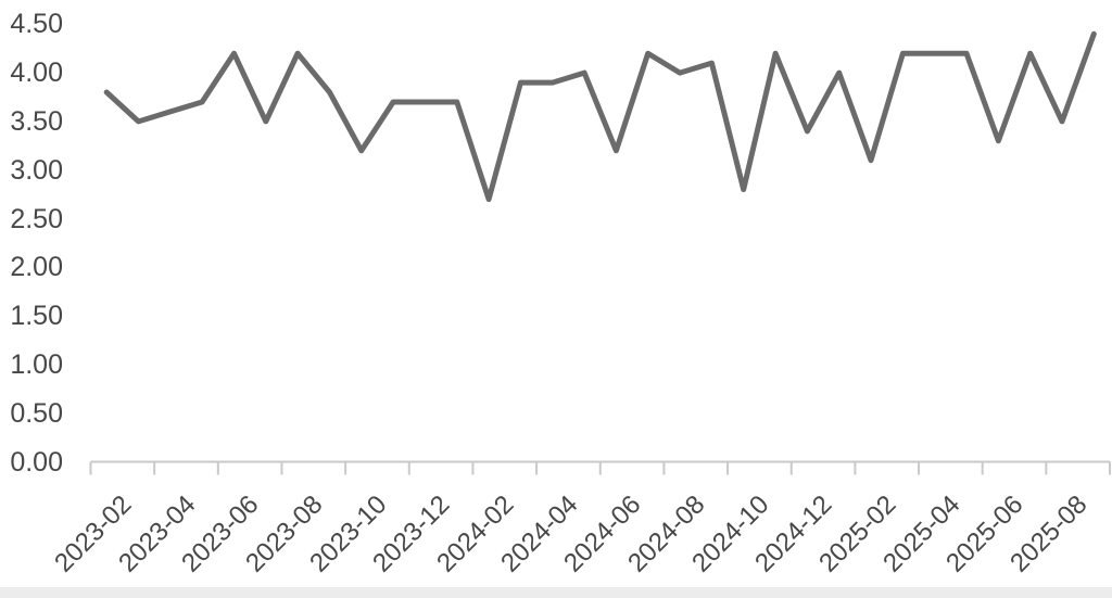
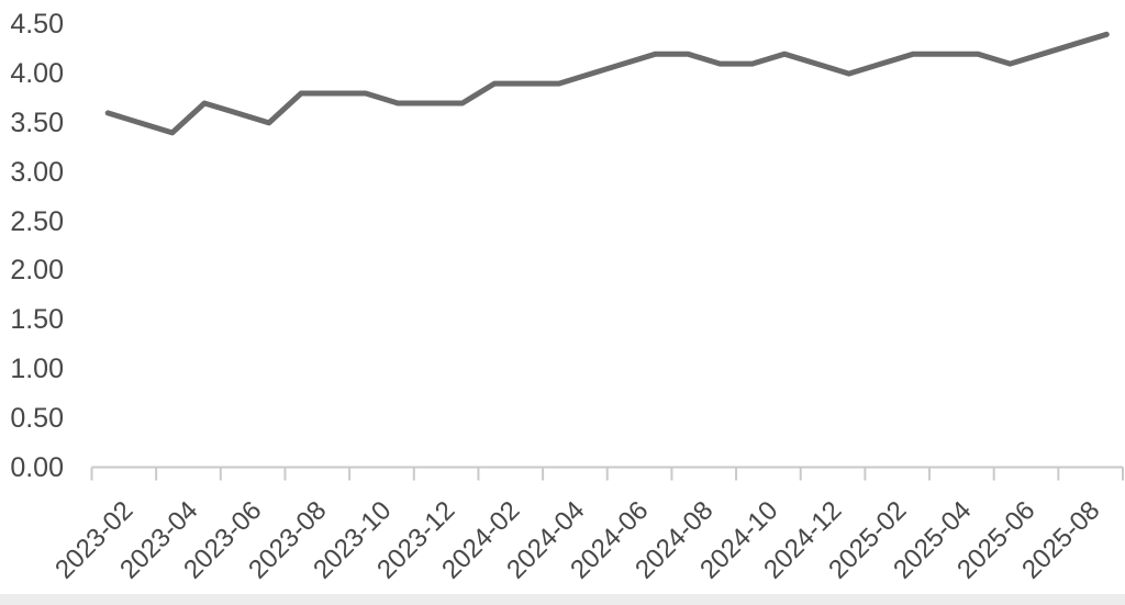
2023-02: 3.8 -> 3.6
2023-04: 3.6 -> 3.4
2023-06: 4.2 -> 3.6
2023-08: 4.2 -> 3.8
2023-10: 3.2 -> 3.8
2024-02: 2.7 -> 3.9
2024-06: 3.2 -> 4.1
2024-08: 4.0 -> 4.2
2024-10: 2.8 -> 4.1
2024-12: 3.4 -> 4.1
2025-02: 3.1 -> 4.1
2025-06: 3.3 -> 4.1
2025-08: 3.5 -> 4.3
